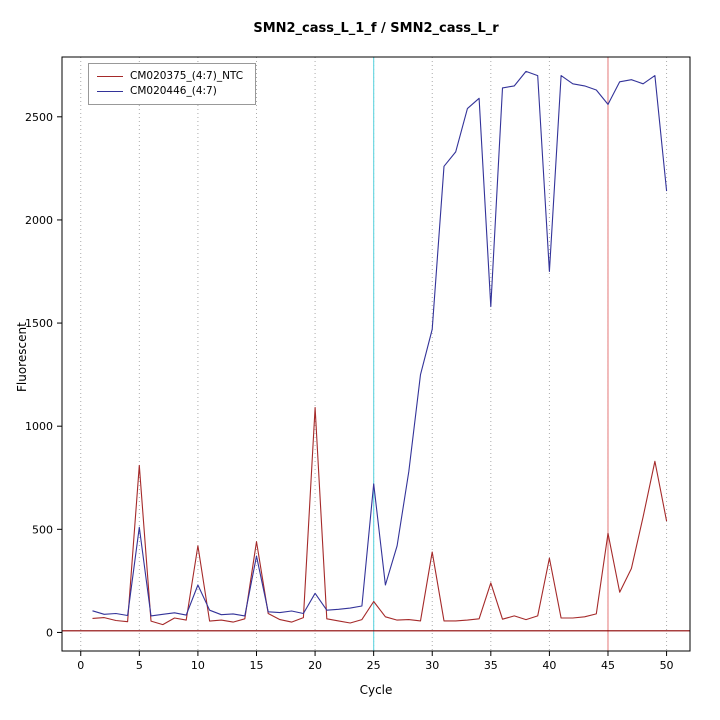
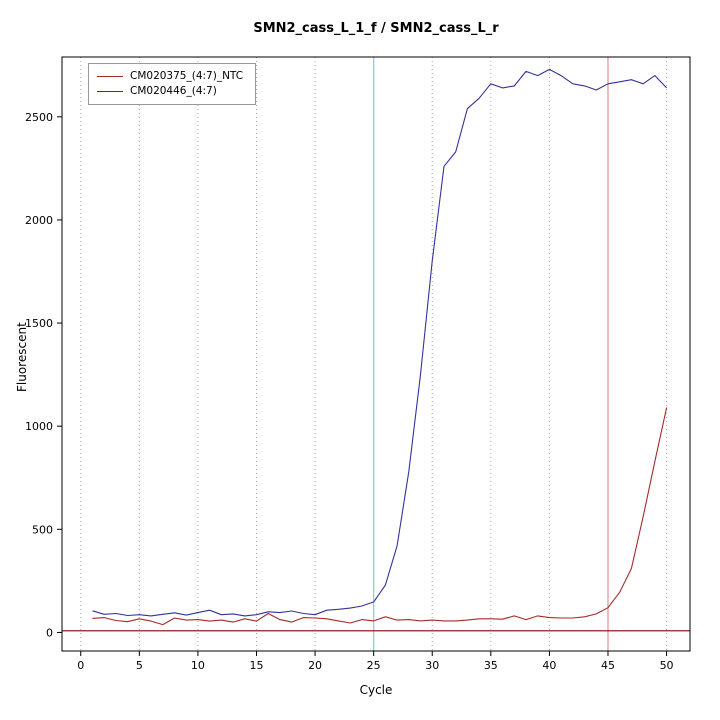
CM020375_(4:7)_NTC/5: 810 -> 70
CM020446_(4:7)/5: 510 -> 90
CM020375_(4:7)_NTC/10: 420 -> 60
CM020446_(4:7)/10: 230 -> 100
CM020375_(4:7)_NTC/15: 440 -> 60
CM020446_(4:7)/15: 370 -> 90
CM020375_(4:7)_NTC/20: 1090 -> 70
CM020446_(4:7)/20: 190 -> 90
CM020375_(4:7)_NTC/25: 150 -> 60
CM020446_(4:7)/25: 720 -> 150
CM020375_(4:7)_NTC/30: 390 -> 60
CM020446_(4:7)/30: 1470 -> 1800
CM020375_(4:7)_NTC/35: 240 -> 70
CM020446_(4:7)/35: 1580 -> 2660
CM020375_(4:7)_NTC/40: 360 -> 70
CM020446_(4:7)/40: 1750 -> 2730
CM020375_(4:7)_NTC/45: 480 -> 120
CM020446_(4:7)/45: 2560 -> 2660
CM020375_(4:7)_NTC/50: 540 -> 1090
CM020446_(4:7)/50: 2140 -> 2640
